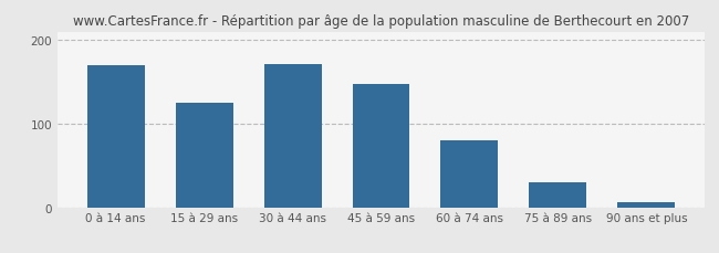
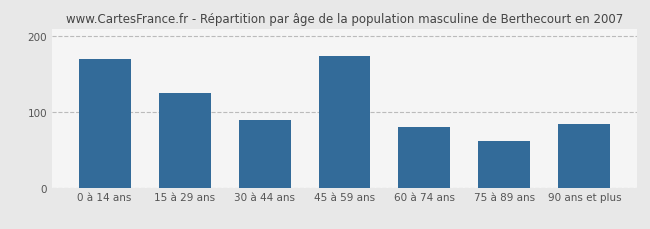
30 à 44 ans: 172 -> 90
45 à 59 ans: 148 -> 174
75 à 89 ans: 30 -> 62
90 ans et plus: 6 -> 84
